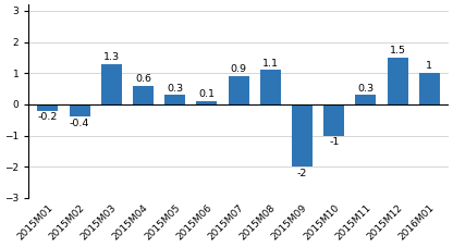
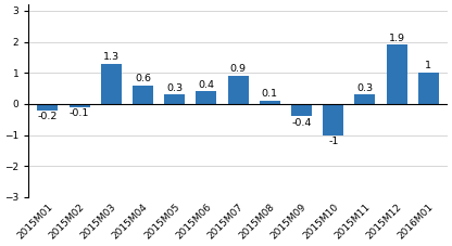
2015M02: -0.4 -> -0.1
2015M06: 0.1 -> 0.4
2015M08: 1.1 -> 0.1
2015M09: -2 -> -0.4
2015M12: 1.5 -> 1.9
